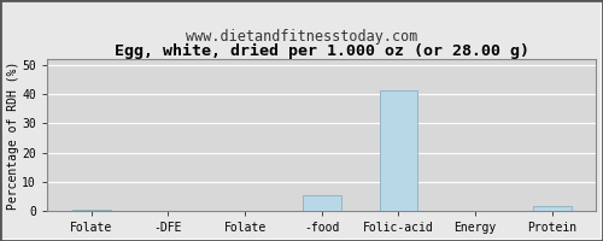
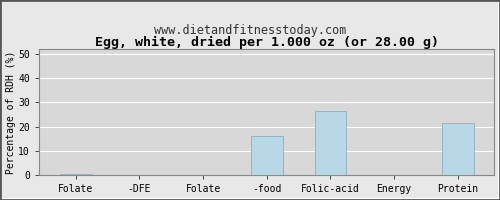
-food: 5.5 -> 16.0
Folic-acid: 41.0 -> 26.5
Protein: 2.0 -> 21.5
